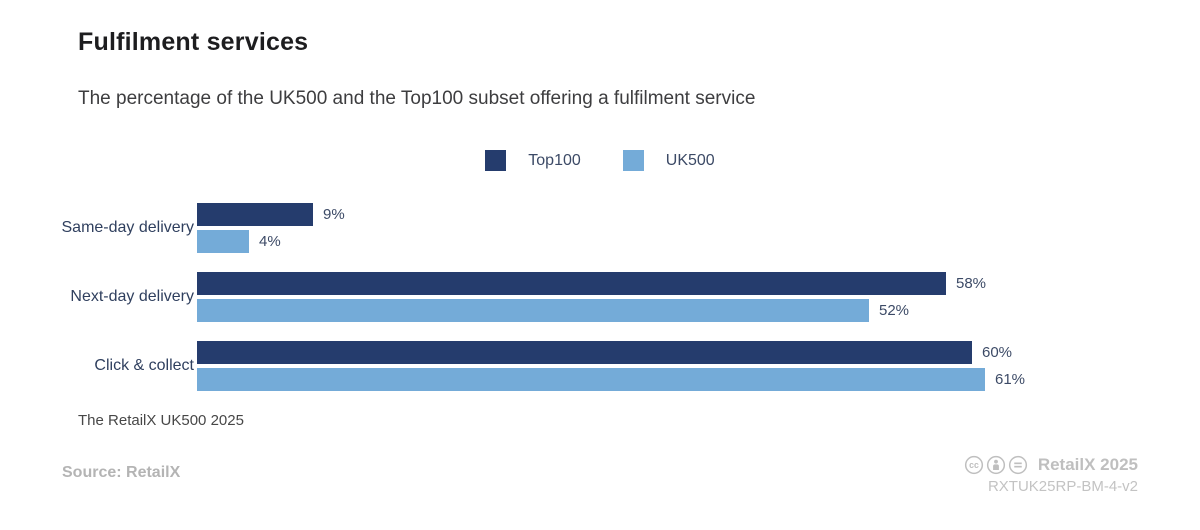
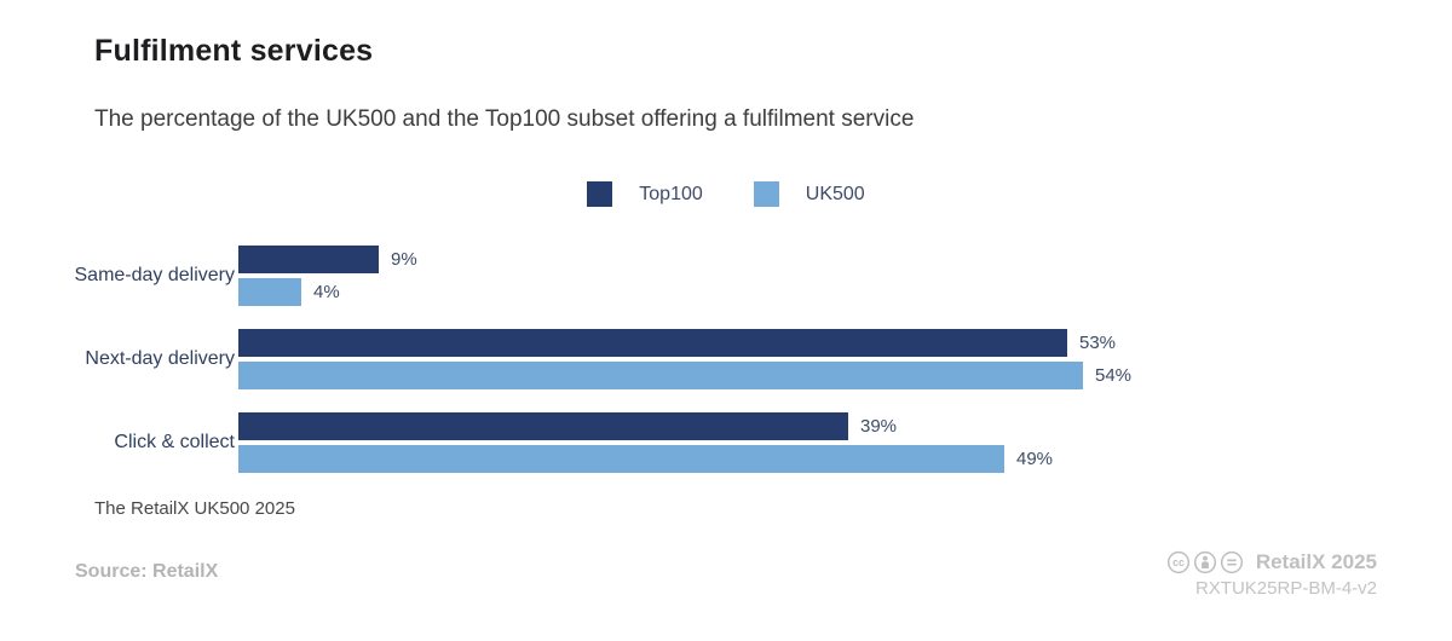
Top100/Next-day delivery: 58% -> 53%
UK500/Next-day delivery: 52% -> 54%
Top100/Click & collect: 60% -> 39%
UK500/Click & collect: 61% -> 49%
